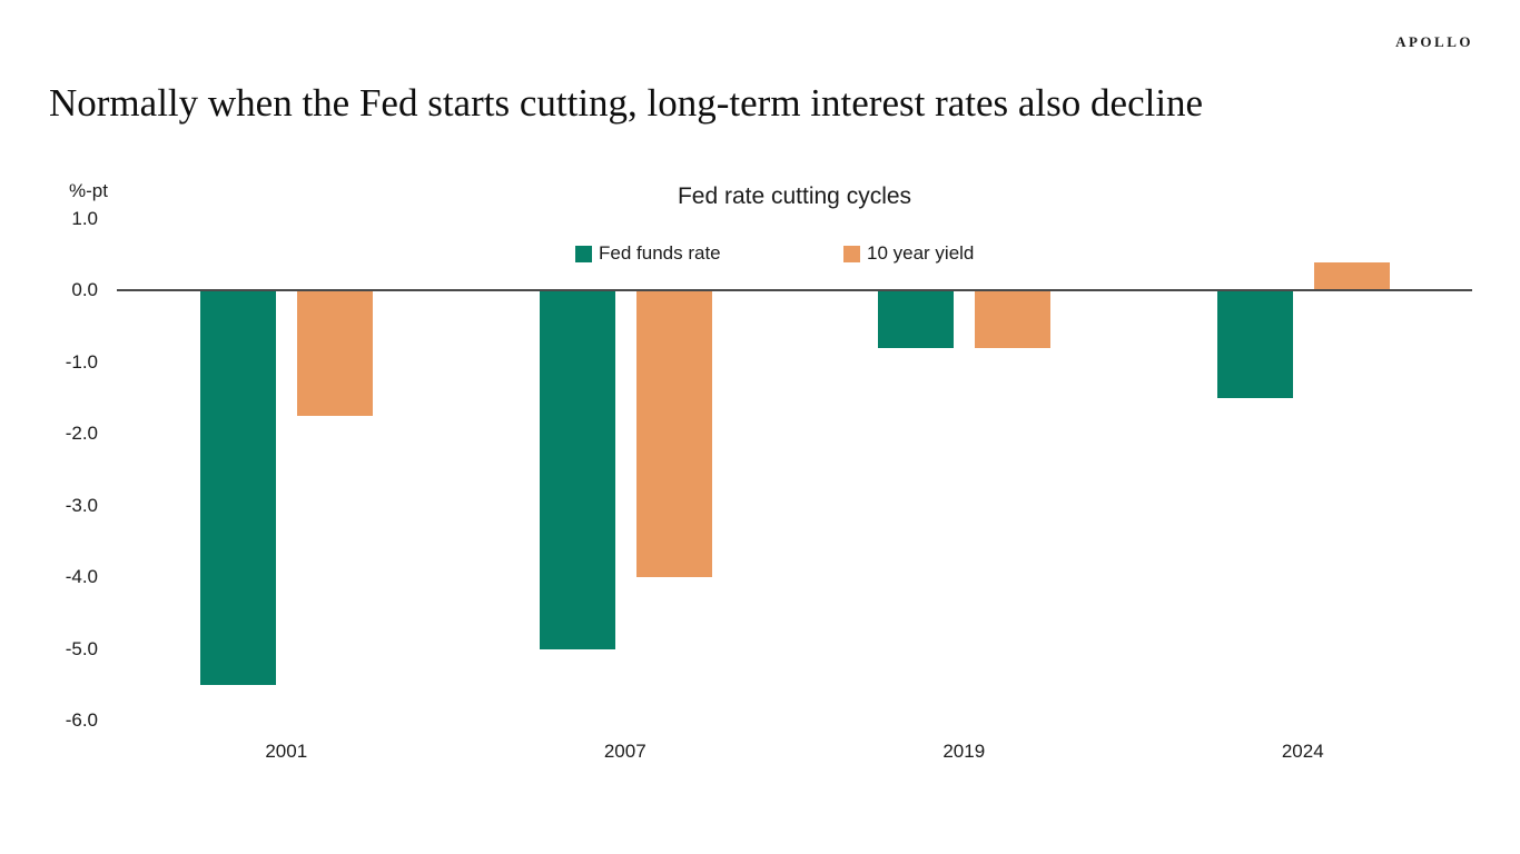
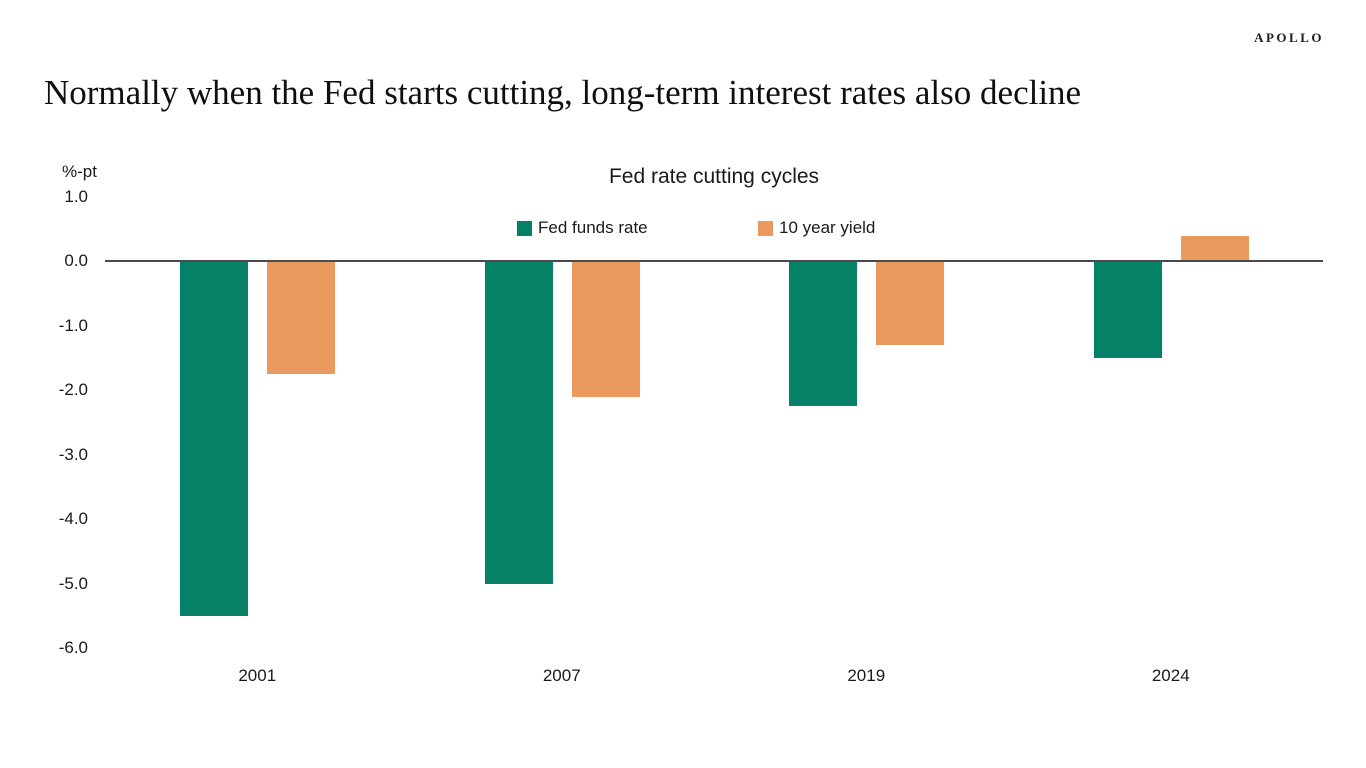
10 year yield/2007: -4.0 -> -2.1
Fed funds rate/2019: -0.8 -> -2.2
10 year yield/2019: -0.8 -> -1.3
